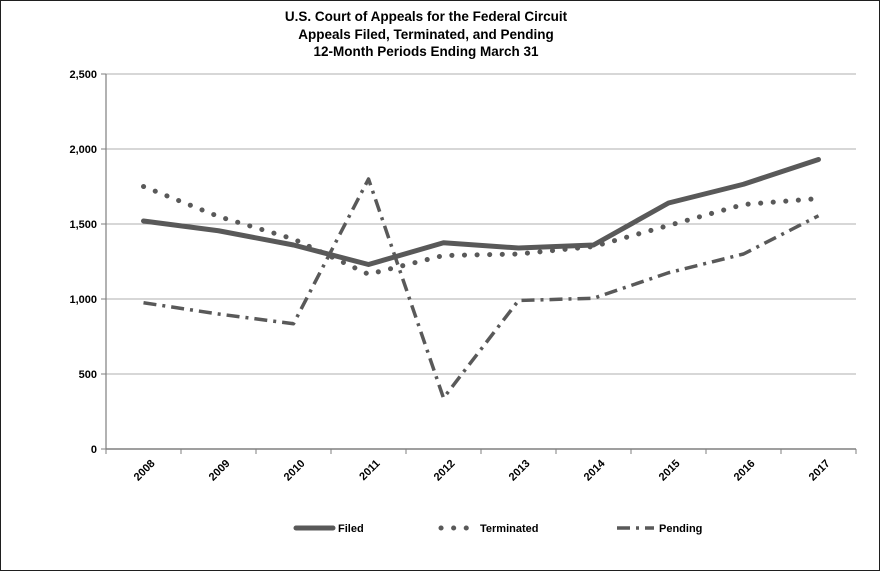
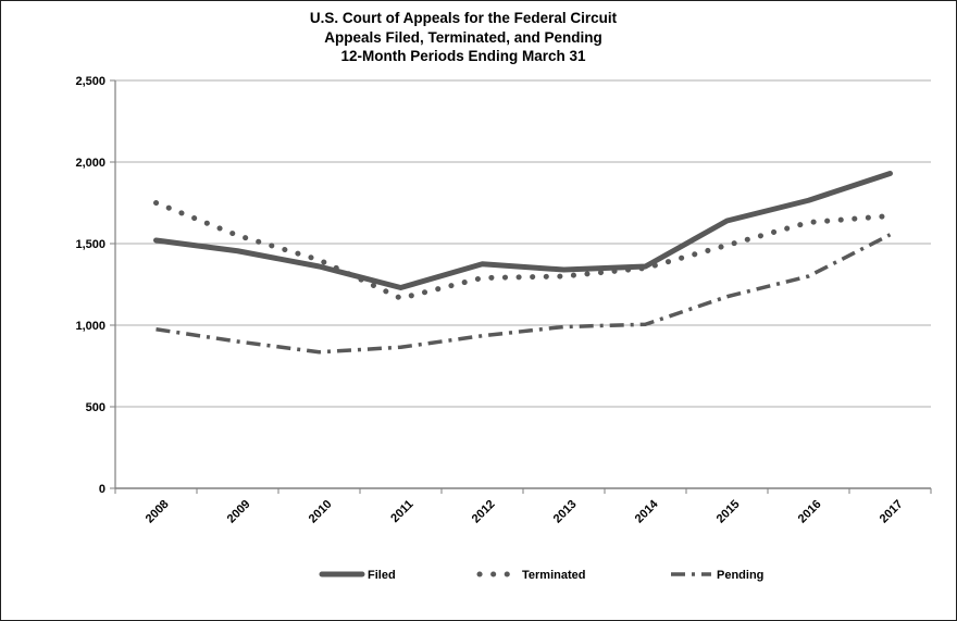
Pending/2011: 1800 -> 860
Pending/2012: 340 -> 940
